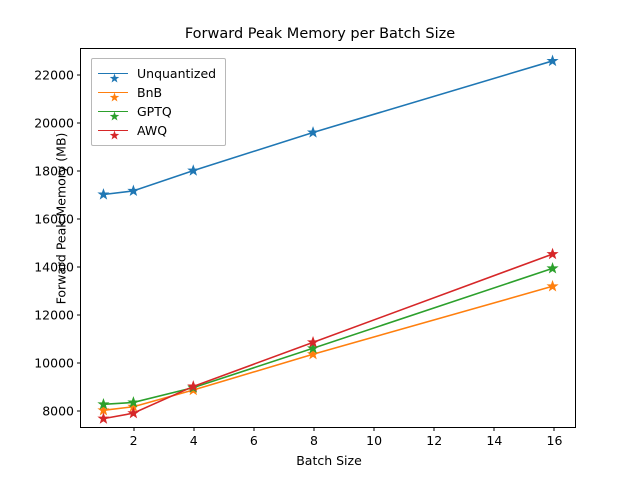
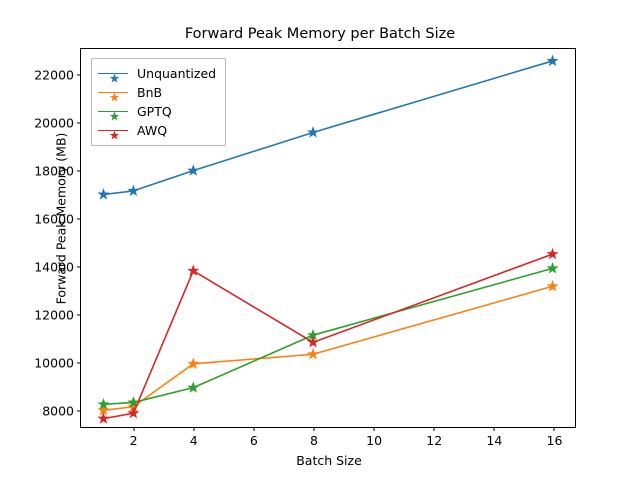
BnB/4: 8800 -> 9900
AWQ/4: 9000 -> 13800
GPTQ/8: 10600 -> 11100
